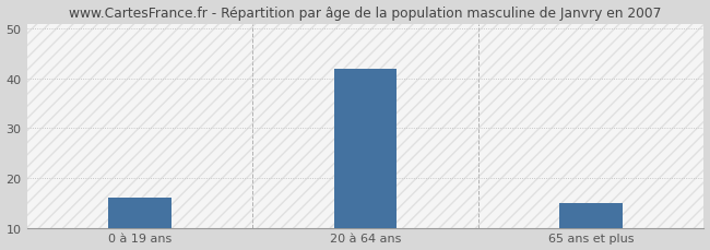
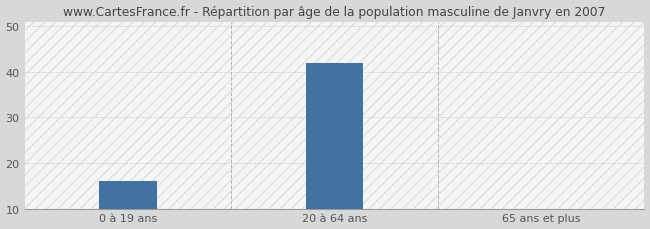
65 ans et plus: 15 -> 10
